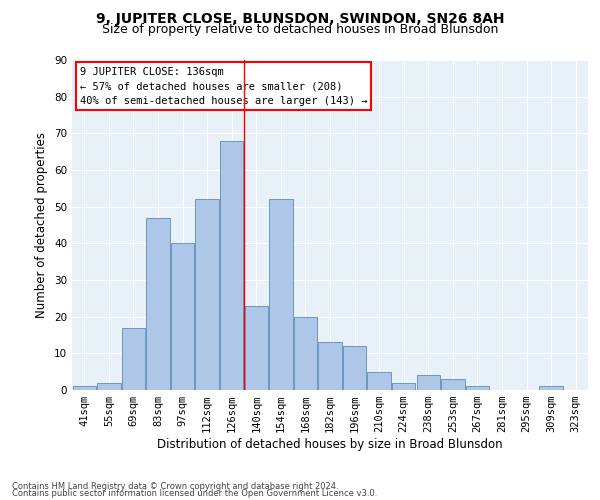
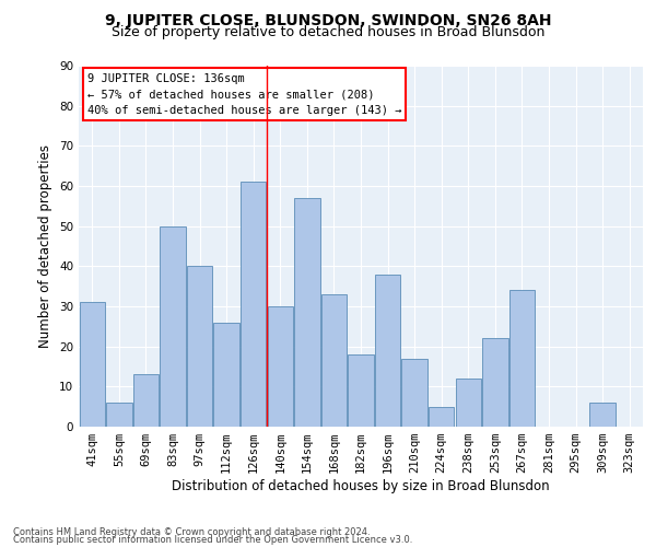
41sqm: 1 -> 31
55sqm: 2 -> 6
69sqm: 17 -> 13
83sqm: 47 -> 50
112sqm: 52 -> 26
126sqm: 68 -> 61
140sqm: 23 -> 30
154sqm: 52 -> 57
168sqm: 20 -> 33
182sqm: 13 -> 18
196sqm: 12 -> 38
210sqm: 5 -> 17
224sqm: 2 -> 5
238sqm: 4 -> 12
253sqm: 3 -> 22
267sqm: 1 -> 34
309sqm: 1 -> 6
